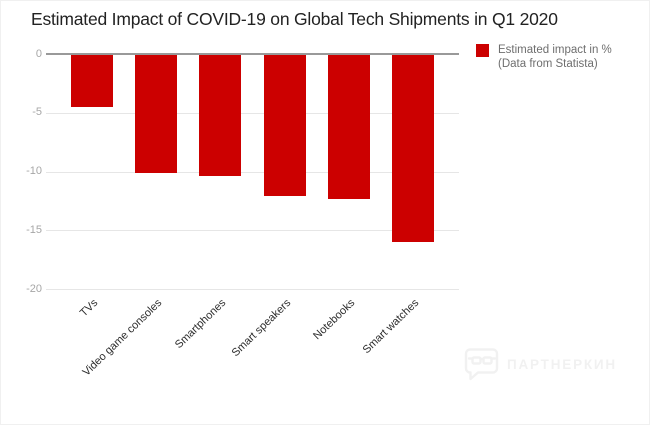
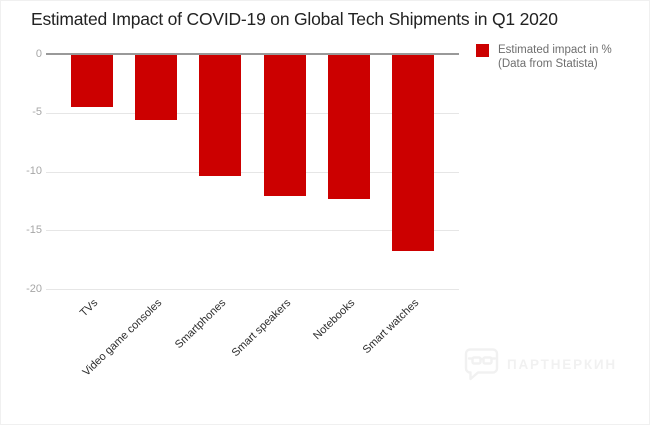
Video game consoles: -10.1 -> -5.6
Smart watches: -16.0 -> -16.8
